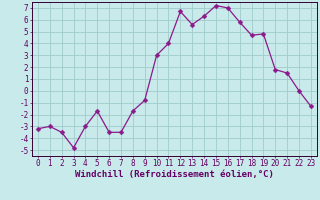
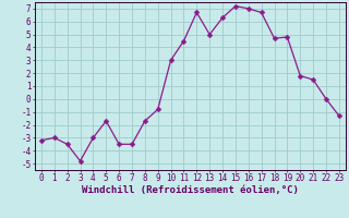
11: 4.0 -> 4.5
13: 5.6 -> 5.0
17: 5.8 -> 6.7
